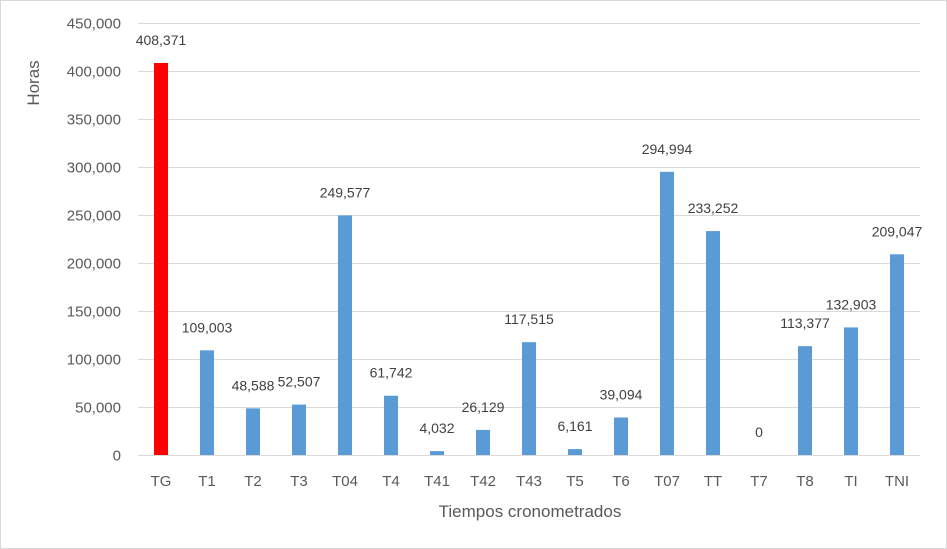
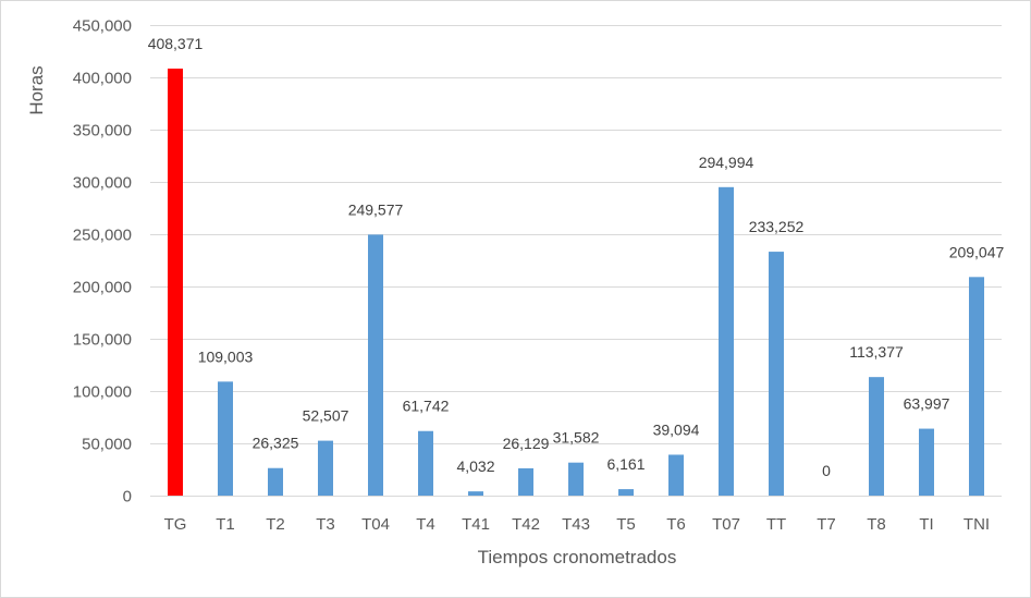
T2: 48,588 -> 26,325
T43: 117,515 -> 31,582
TI: 132,903 -> 63,997
